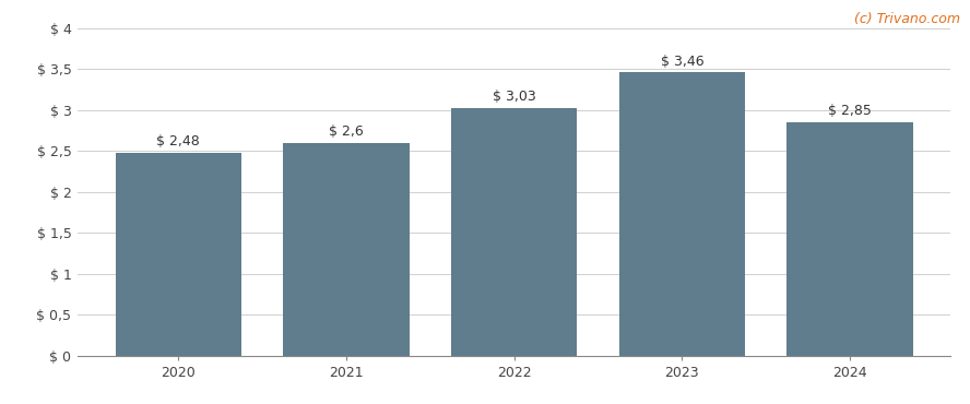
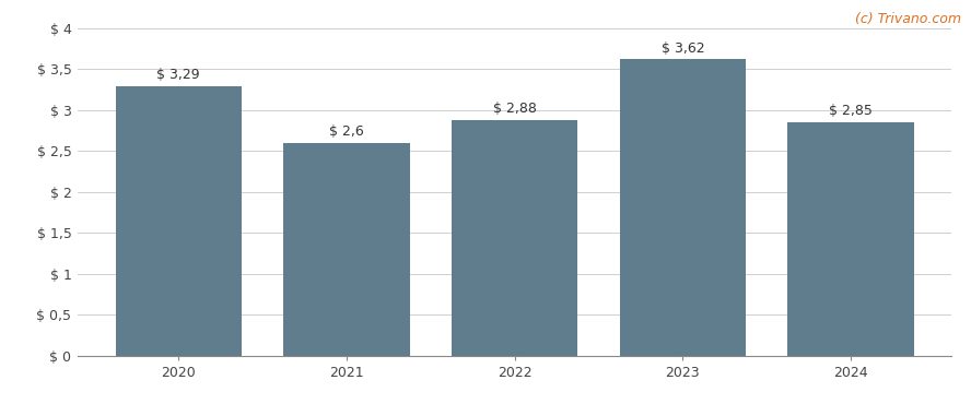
2020: 2,48 -> 3,29
2022: 3,03 -> 2,88
2023: 3,46 -> 3,62
